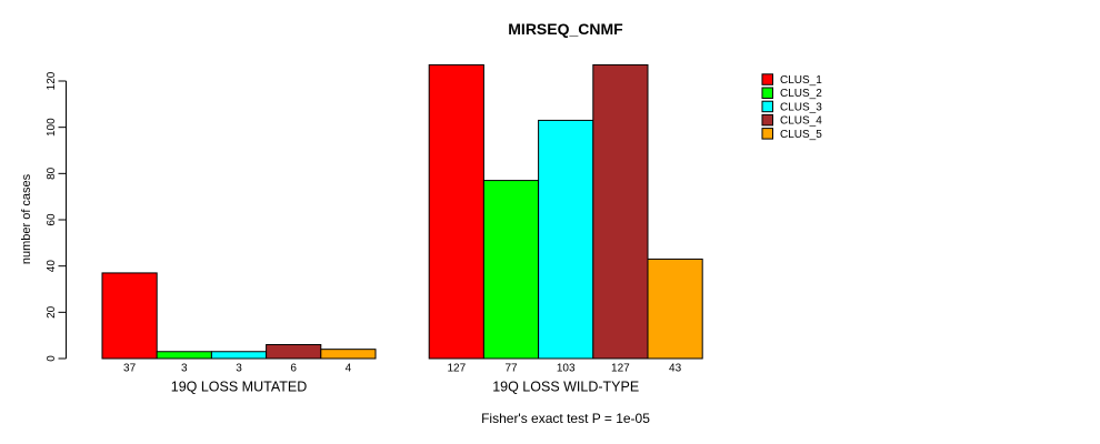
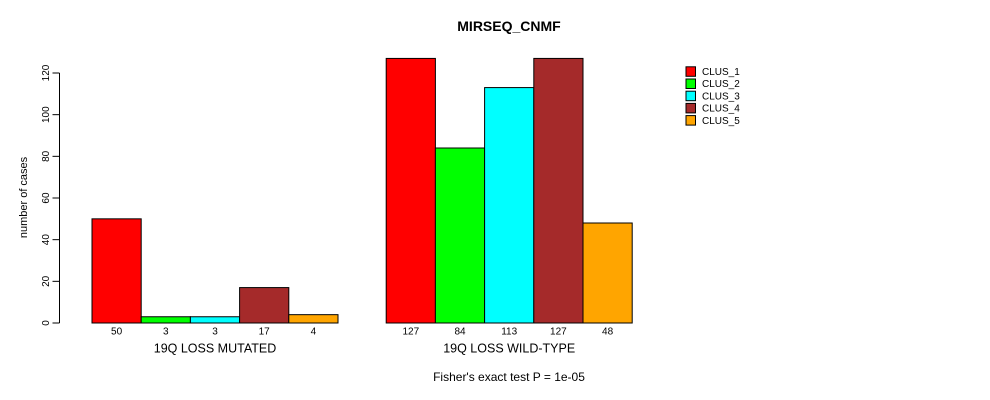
CLUS_1/19Q LOSS MUTATED: 37 -> 50
CLUS_4/19Q LOSS MUTATED: 6 -> 17
CLUS_2/19Q LOSS WILD-TYPE: 77 -> 84
CLUS_3/19Q LOSS WILD-TYPE: 103 -> 113
CLUS_5/19Q LOSS WILD-TYPE: 43 -> 48
